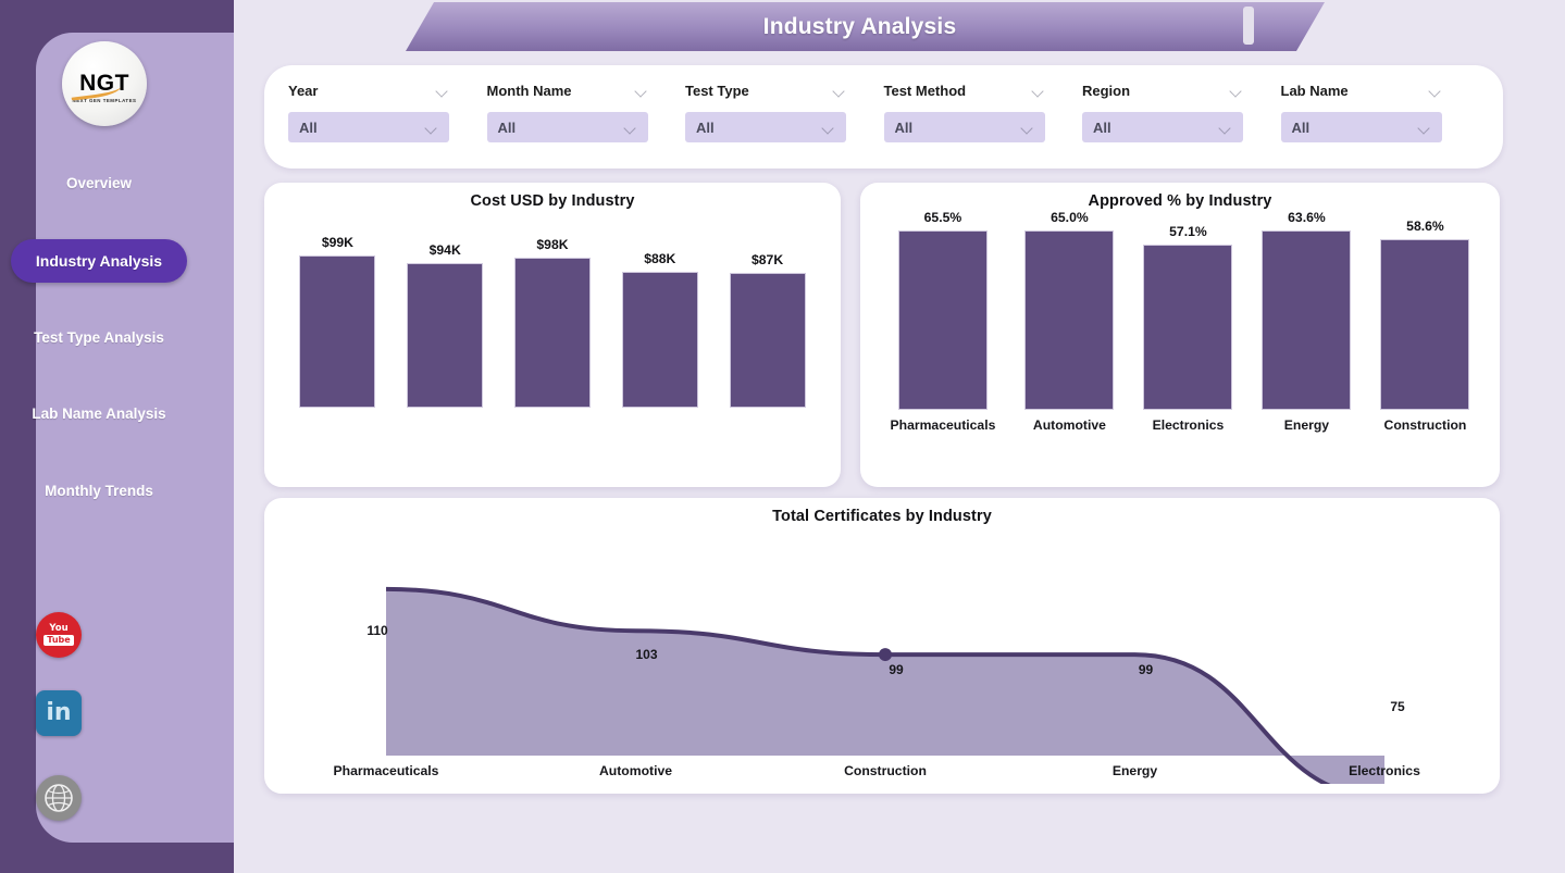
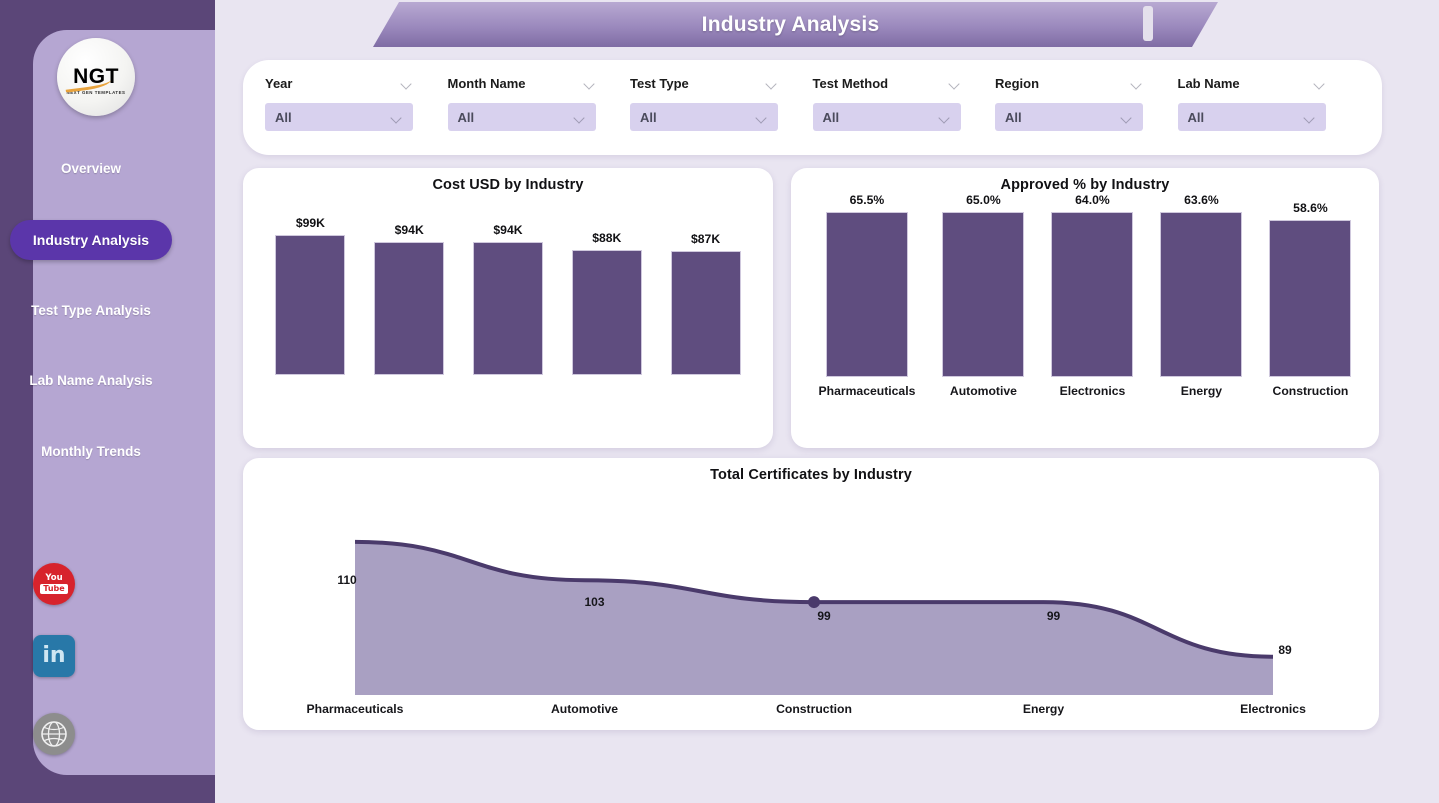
Cost USD by Industry/Construction: $98K -> $94K
Approved % by Industry/Electronics: 57.1% -> 64.0%
Total Certificates by Industry/Electronics: 75 -> 89
